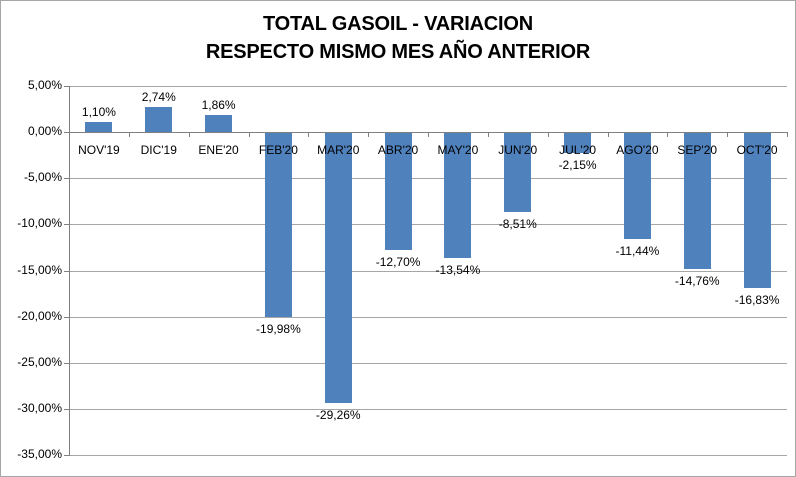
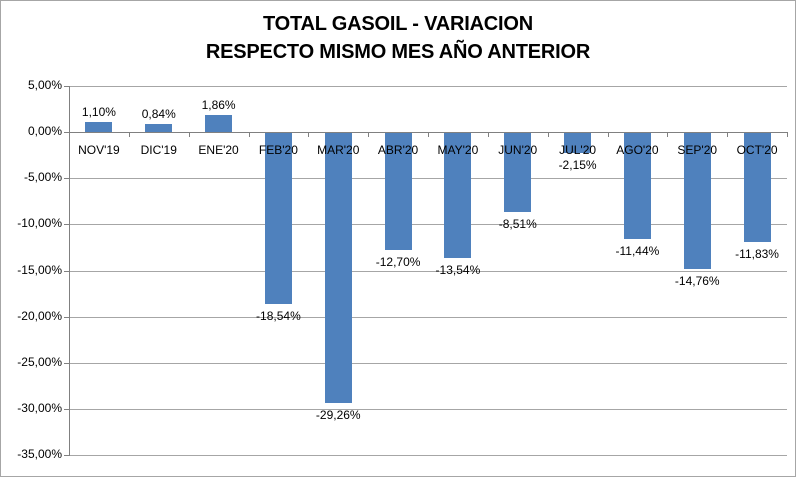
DIC'19: 2,74% -> 0,84%
FEB'20: -19,98% -> -18,54%
OCT'20: -16,83% -> -11,83%
